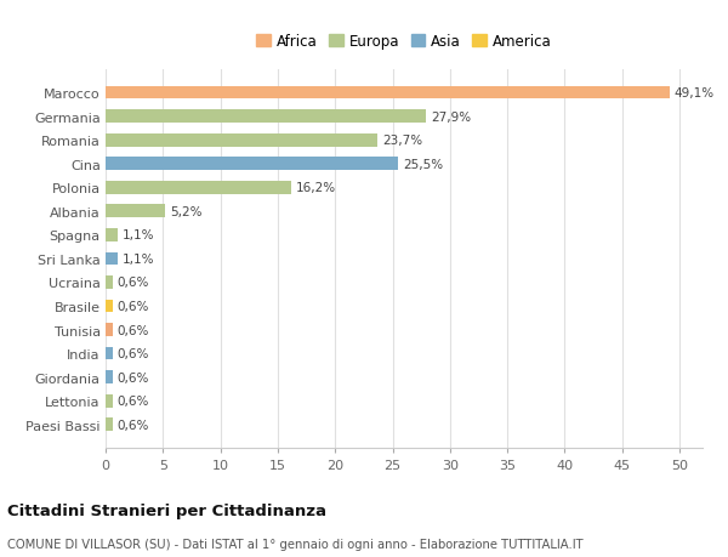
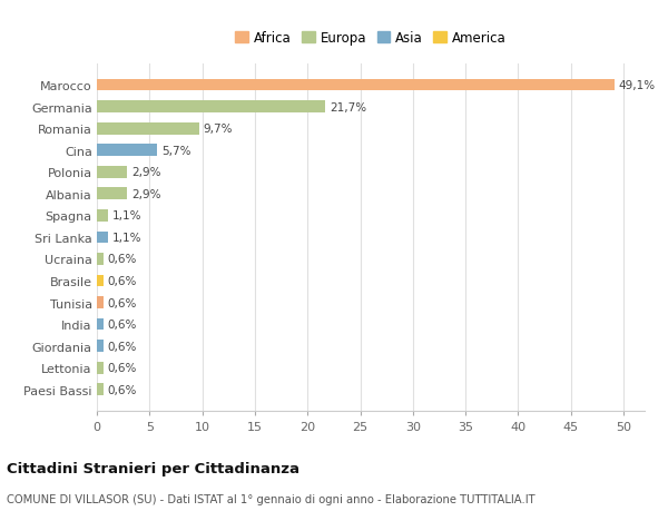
Germania: 27,9% -> 21,7%
Romania: 23,7% -> 9,7%
Cina: 25,5% -> 5,7%
Polonia: 16,2% -> 2,9%
Albania: 5,2% -> 2,9%
